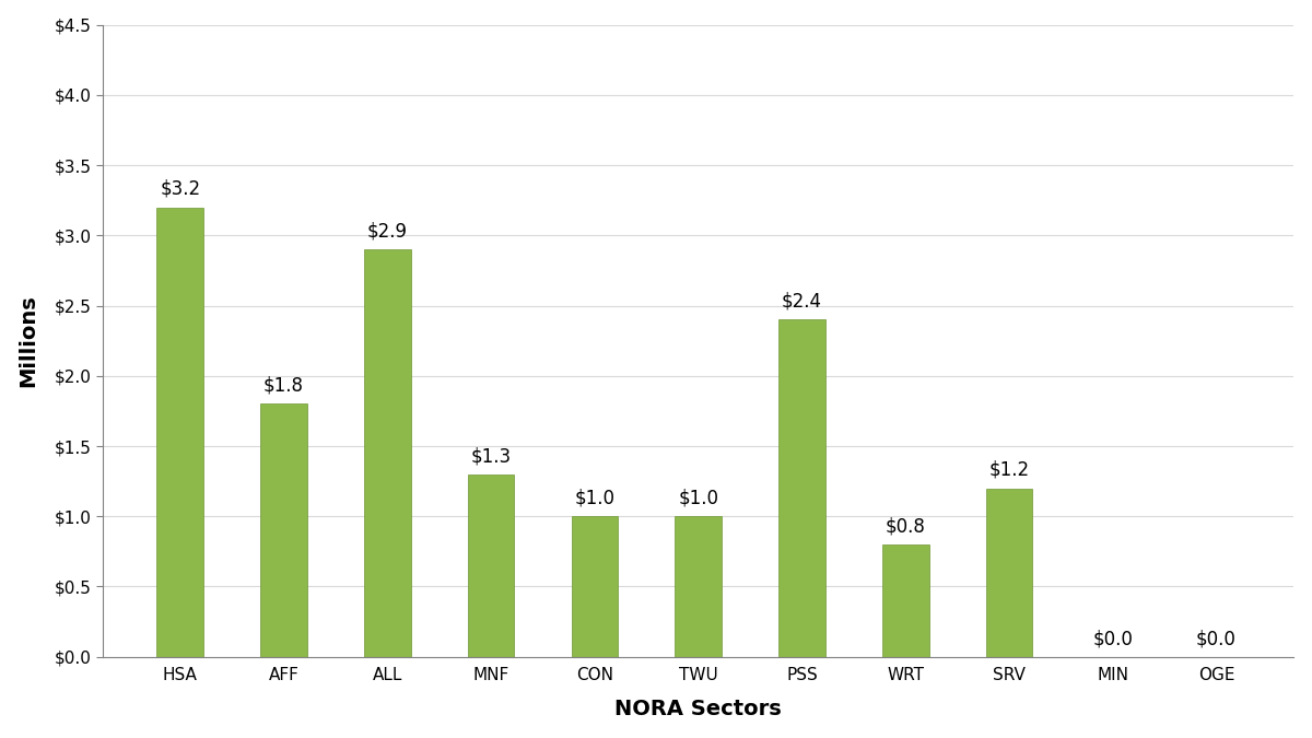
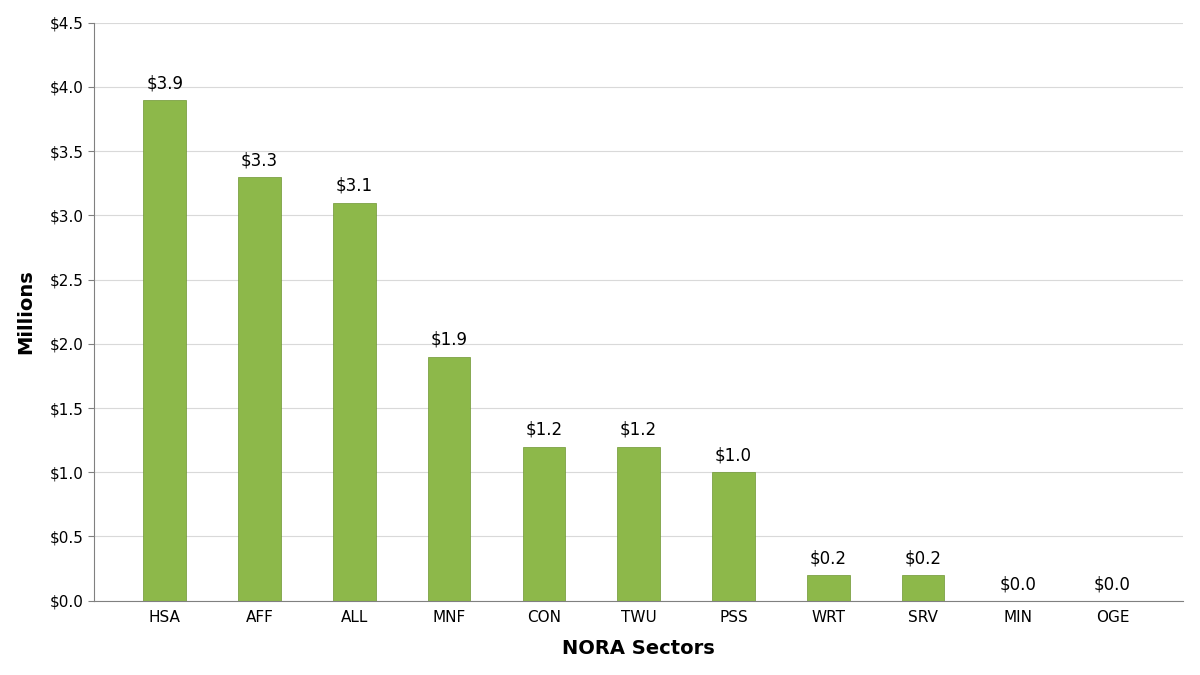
HSA: $3.2 -> $3.9
AFF: $1.8 -> $3.3
ALL: $2.9 -> $3.1
MNF: $1.3 -> $1.9
CON: $1.0 -> $1.2
TWU: $1.0 -> $1.2
PSS: $2.4 -> $1.0
WRT: $0.8 -> $0.2
SRV: $1.2 -> $0.2
